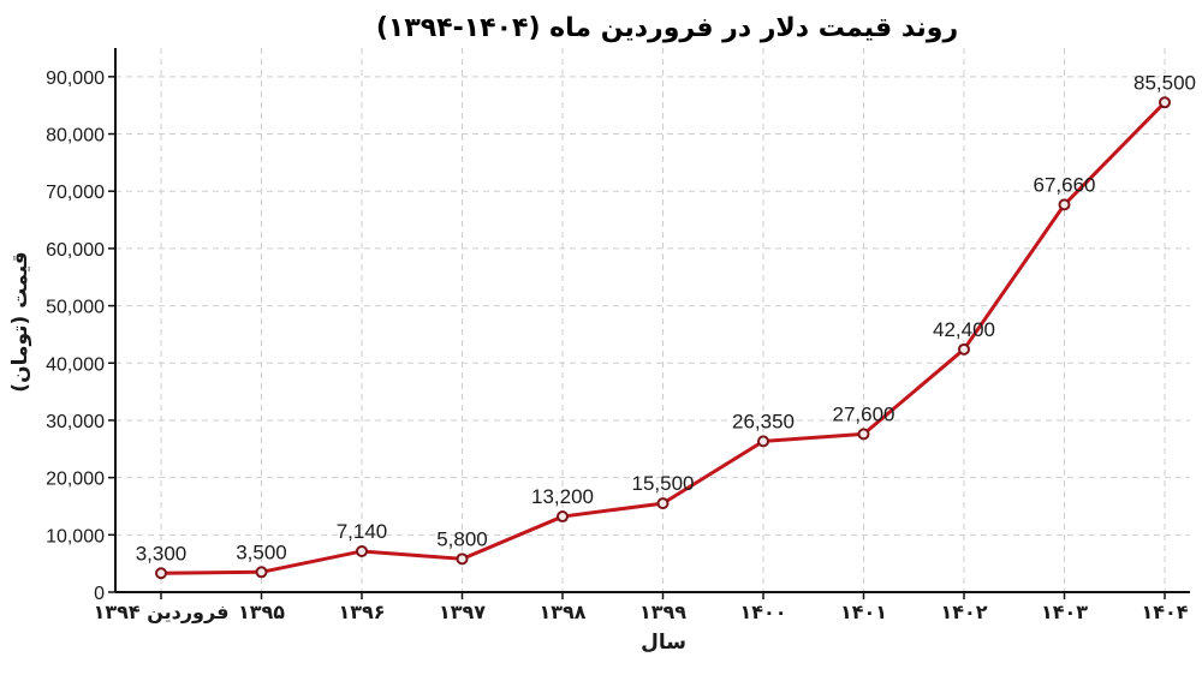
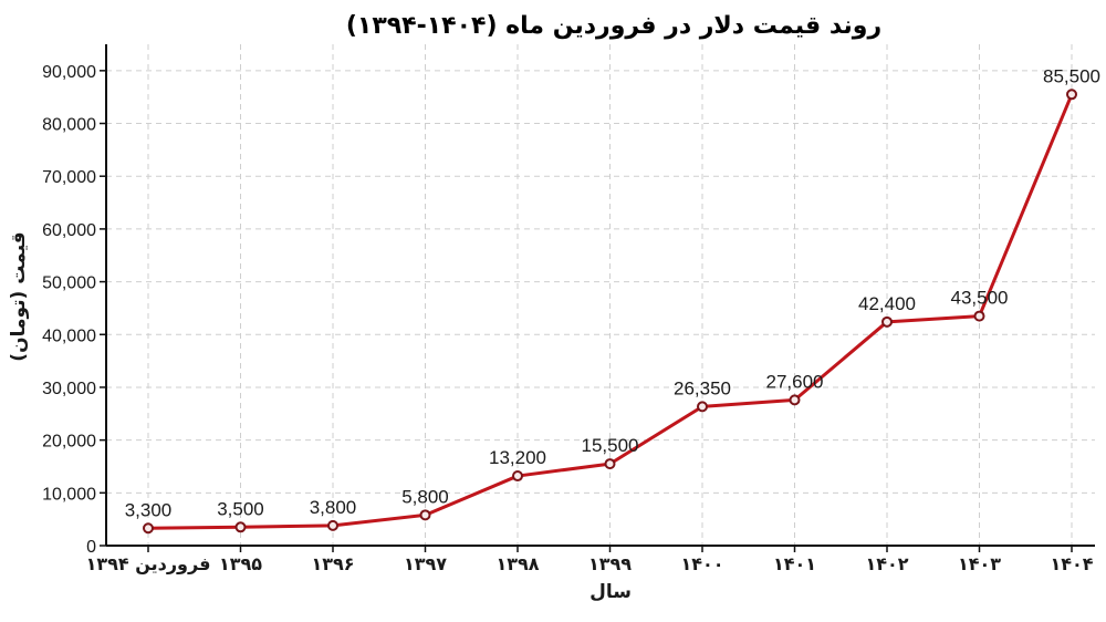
۱۳۹۶: 7,140 -> 3,800
۱۴۰۳: 67,660 -> 43,500
